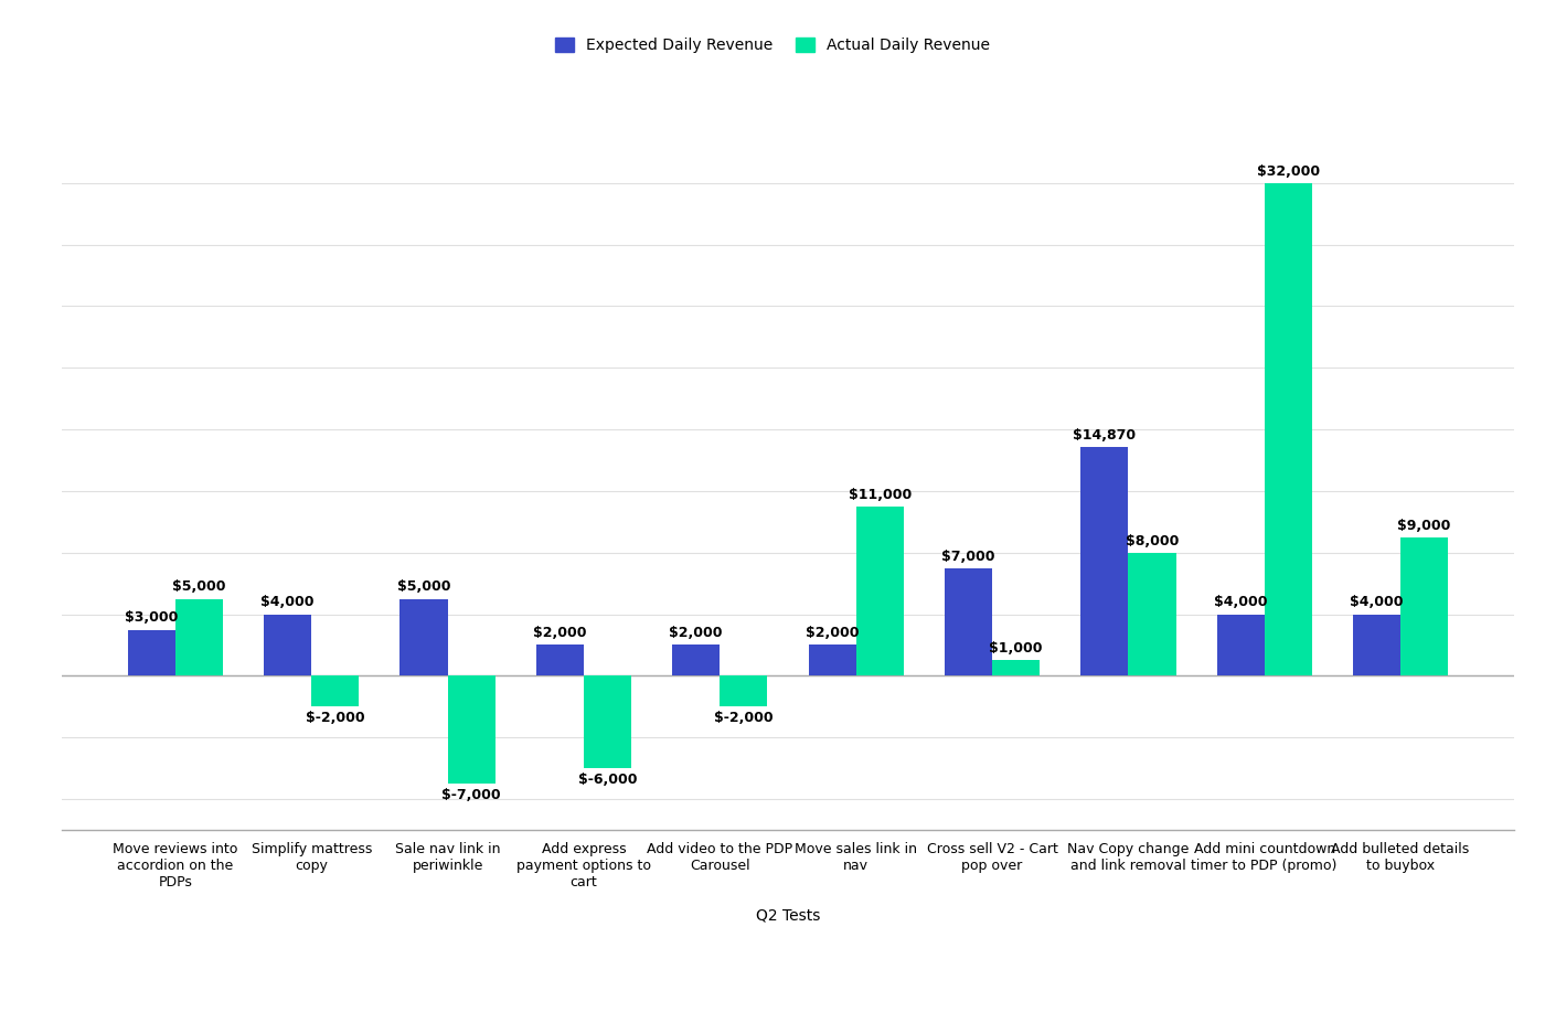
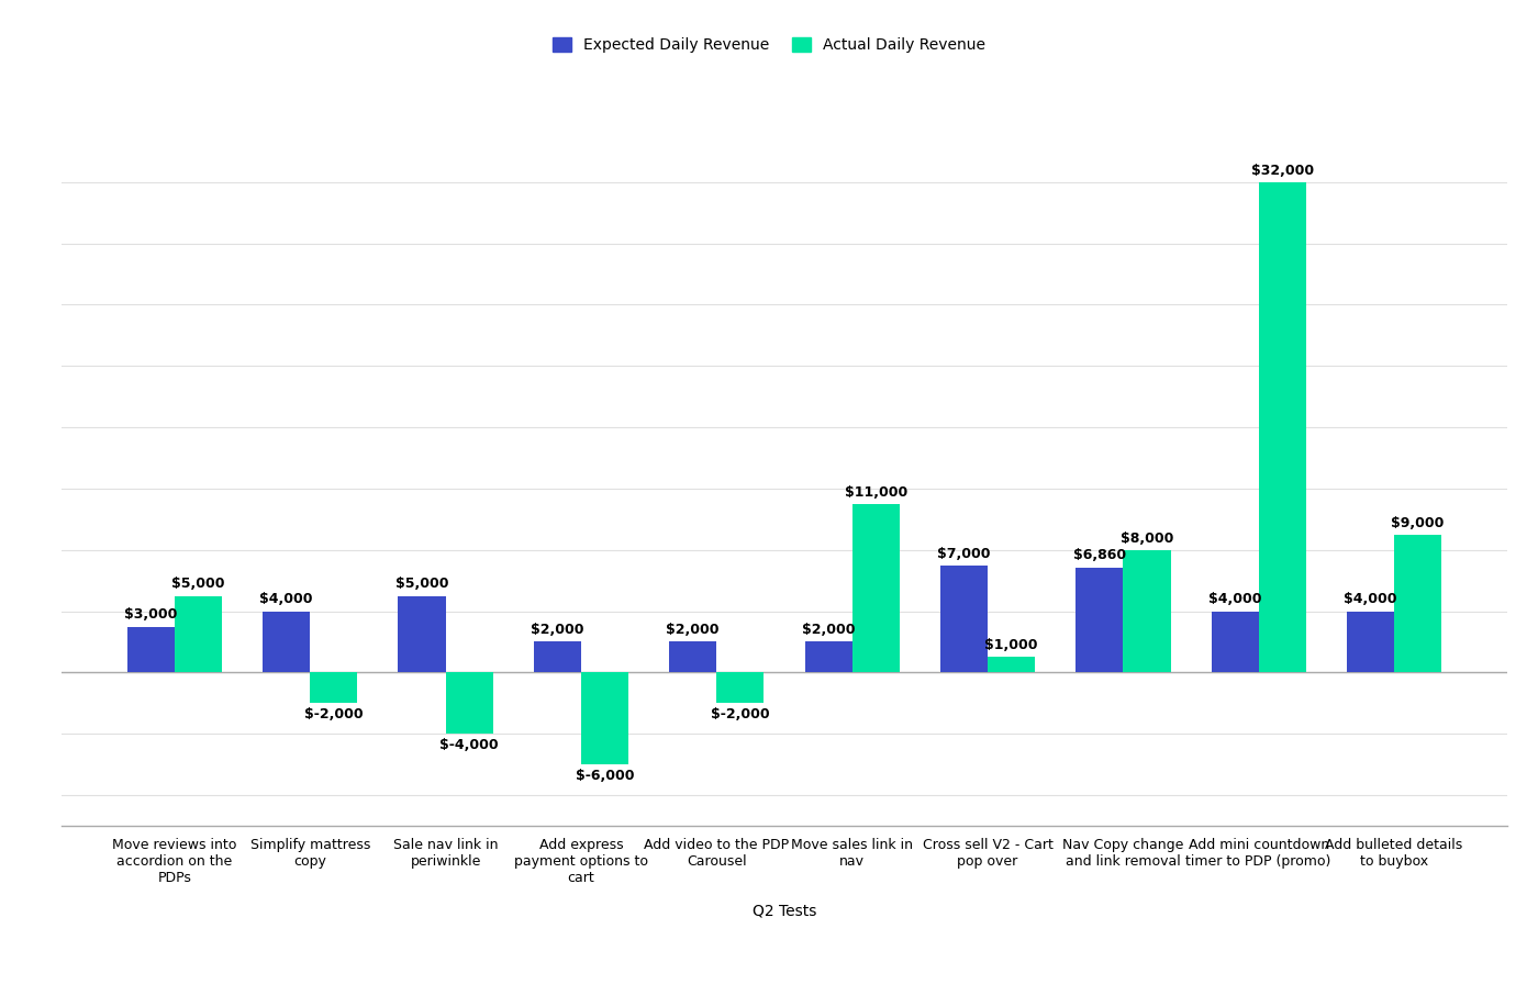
Actual Daily Revenue/Sale nav link in periwinkle: $-7,000 -> $-4,000
Expected Daily Revenue/Nav Copy change and link removal: $14,870 -> $6,860
